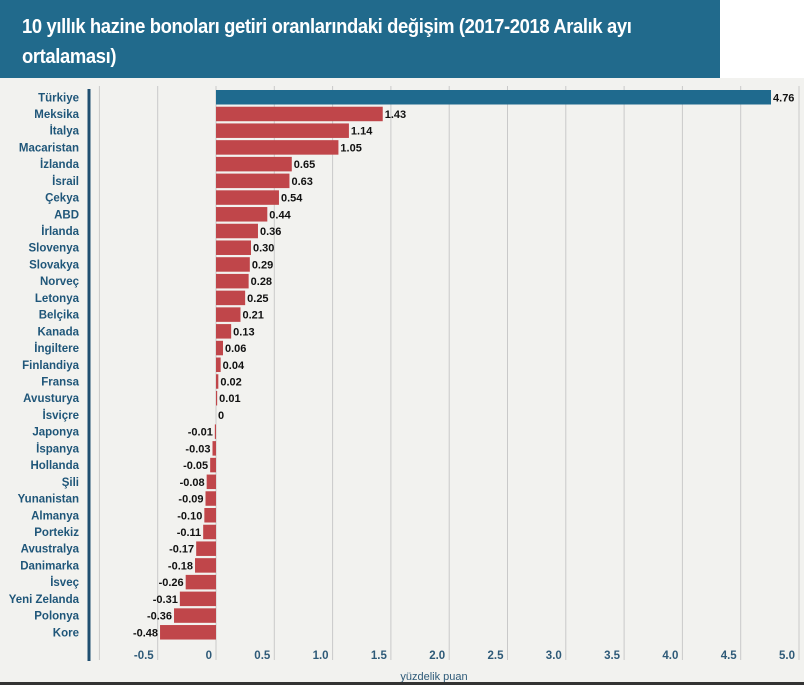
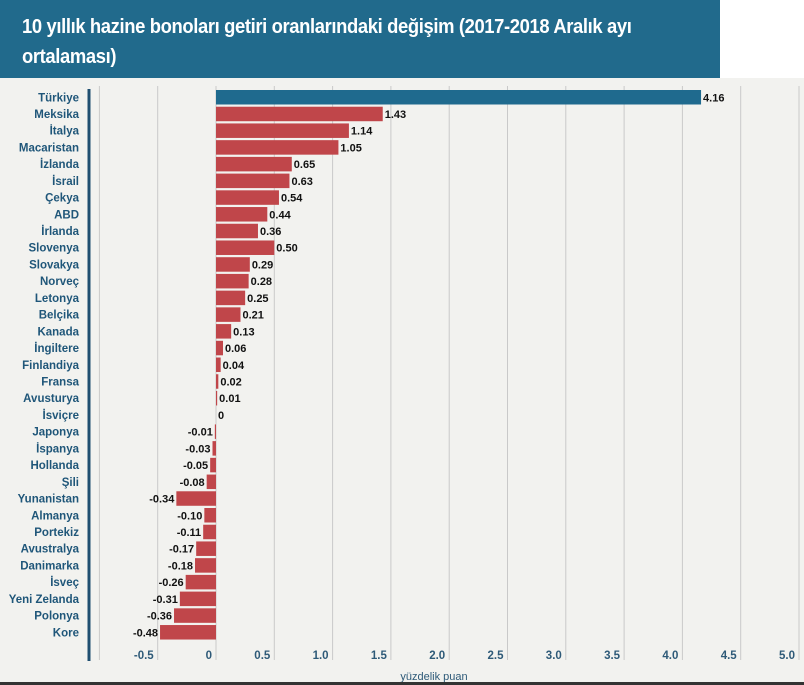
Türkiye: 4.76 -> 4.16
Slovenya: 0.30 -> 0.50
Yunanistan: -0.09 -> -0.34
